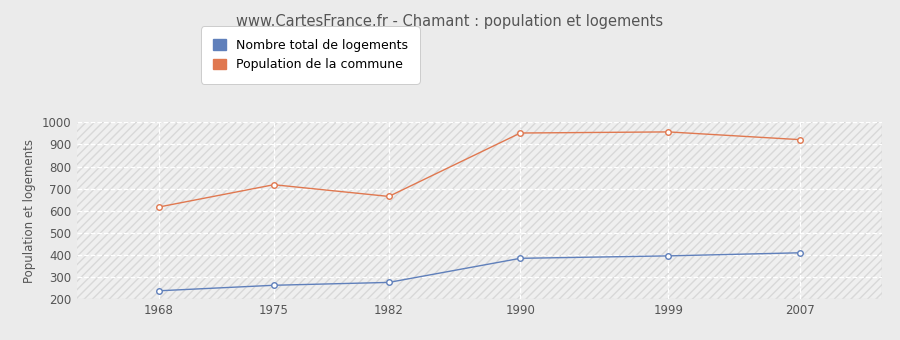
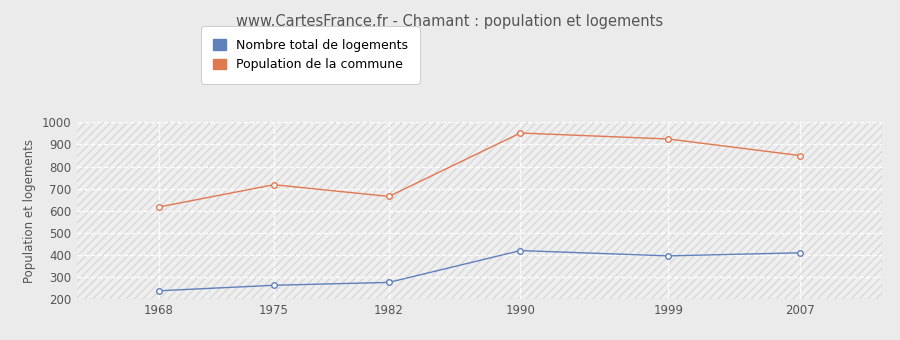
Nombre total de logements/1990: 385 -> 420
Population de la commune/1999: 957 -> 925
Population de la commune/2007: 922 -> 850
